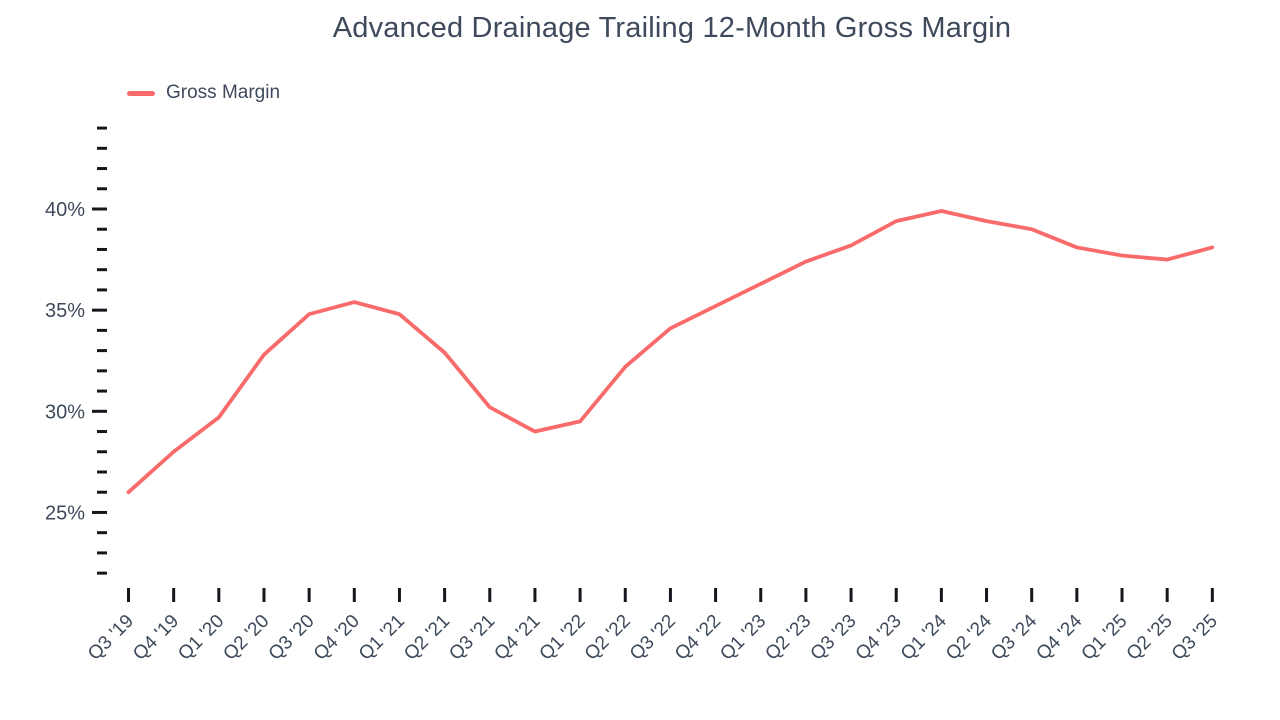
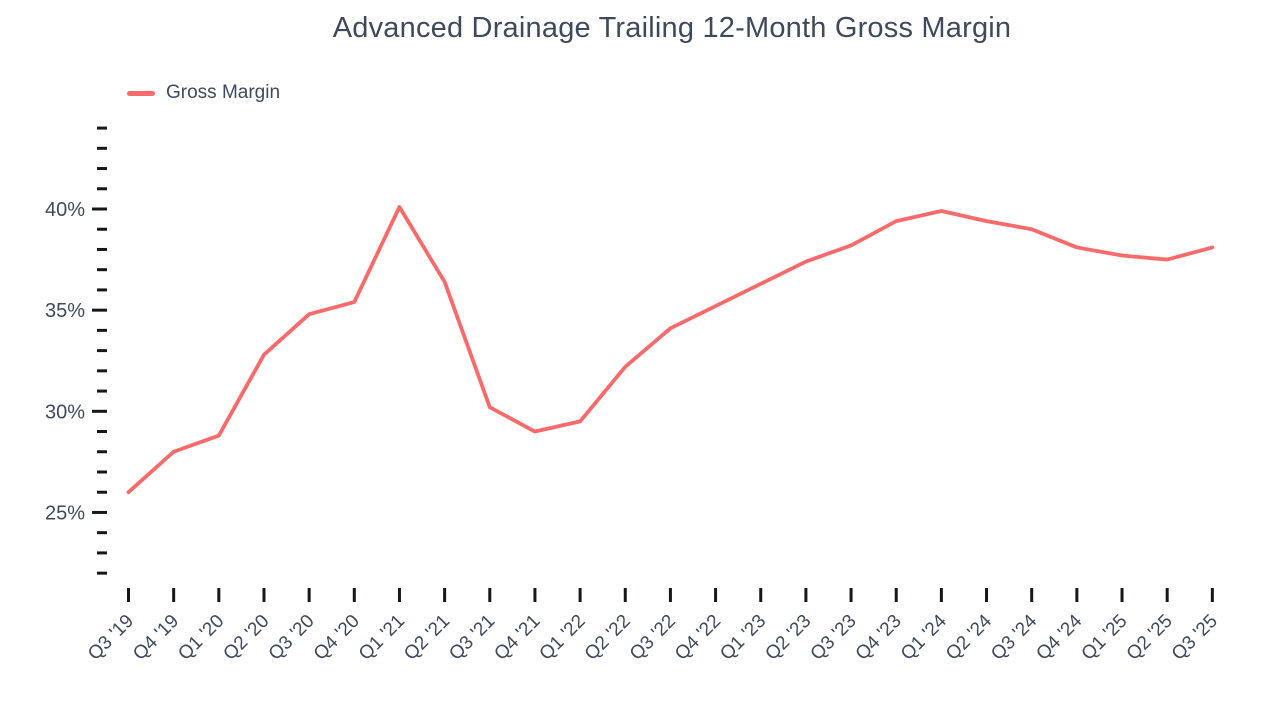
Q1 '20: 29.7% -> 28.8%
Q1 '21: 34.8% -> 40.1%
Q2 '21: 32.9% -> 36.4%
